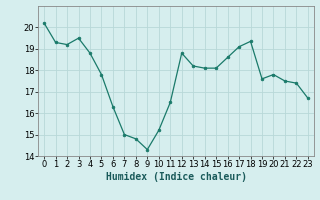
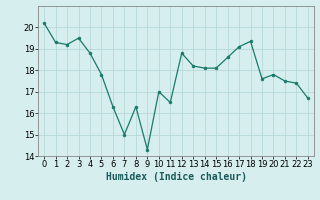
8: 14.80 -> 16.30
10: 15.20 -> 17.00
